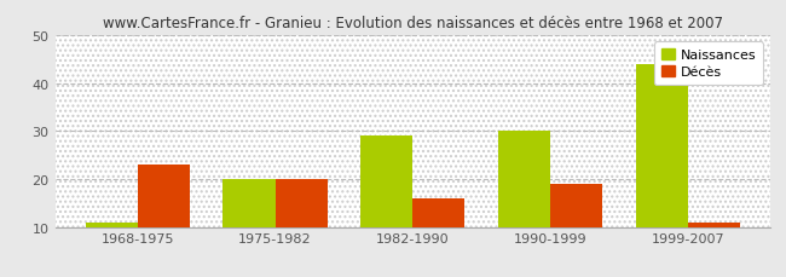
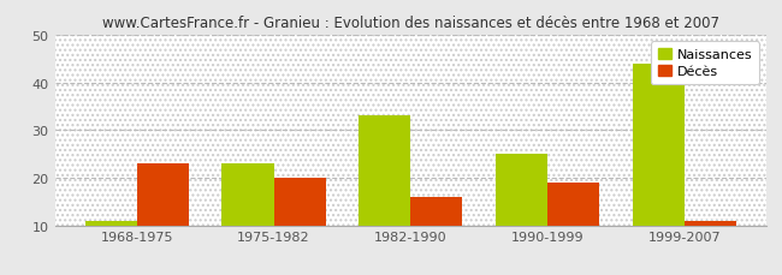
Naissances/1975-1982: 20 -> 23
Naissances/1982-1990: 29 -> 33
Naissances/1990-1999: 30 -> 25
